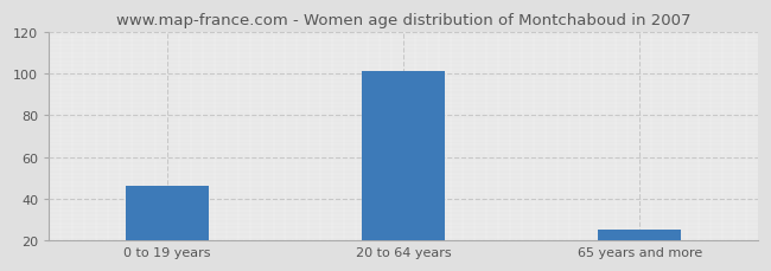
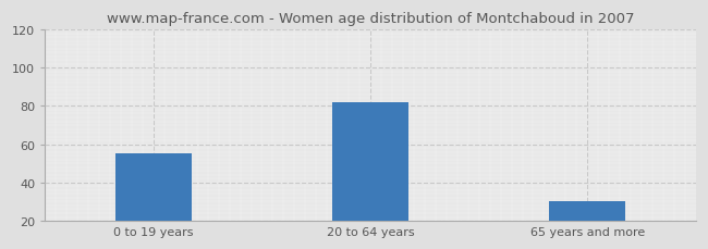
0 to 19 years: 46 -> 55
20 to 64 years: 101 -> 82
65 years and more: 25 -> 30
